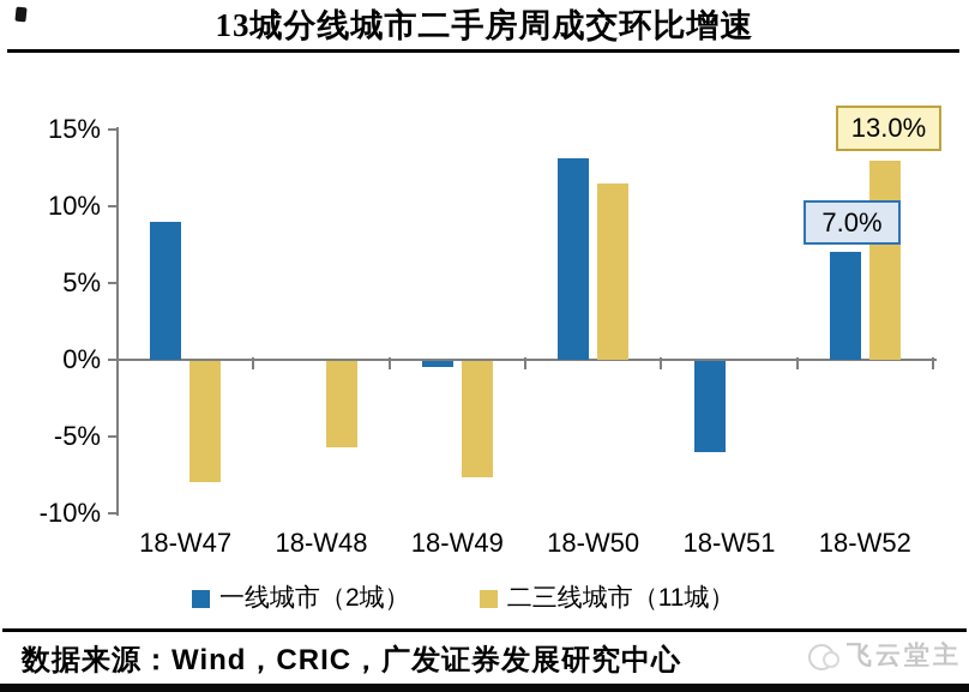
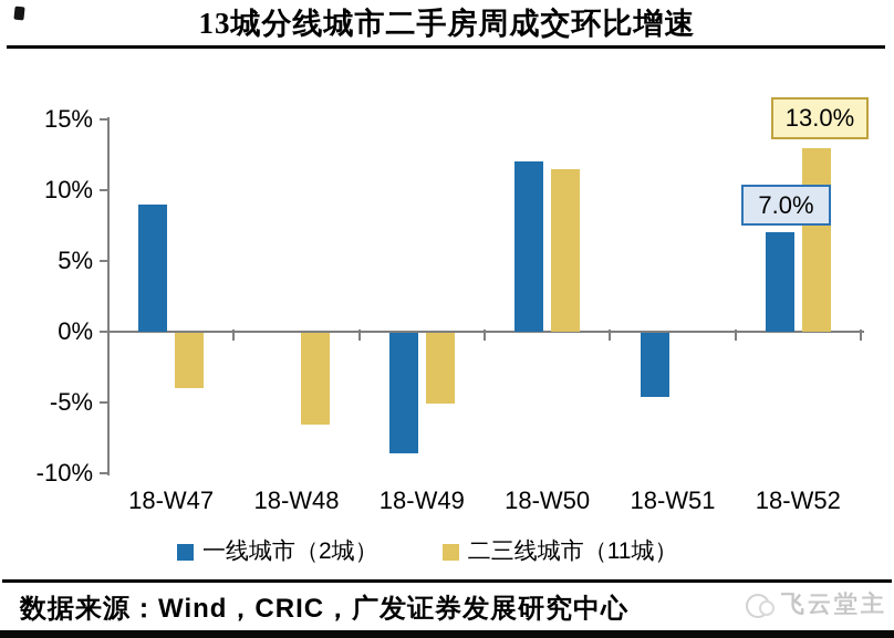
二三线城市（11城）/18-W47: -7.9% -> -3.9%
二三线城市（11城）/18-W48: -5.6% -> -6.5%
一线城市（2城）/18-W49: -0.4% -> -8.5%
二三线城市（11城）/18-W49: -7.6% -> -5.0%
一线城市（2城）/18-W50: 13.1% -> 12.0%
一线城市（2城）/18-W51: -5.9% -> -4.5%
